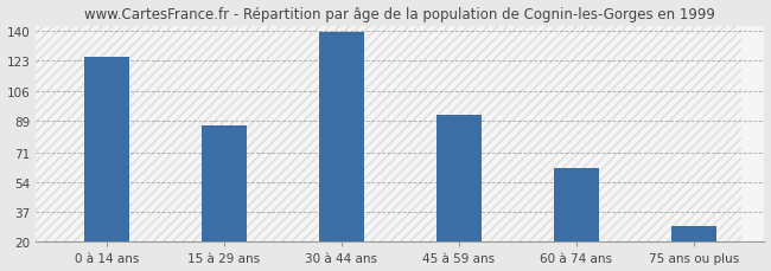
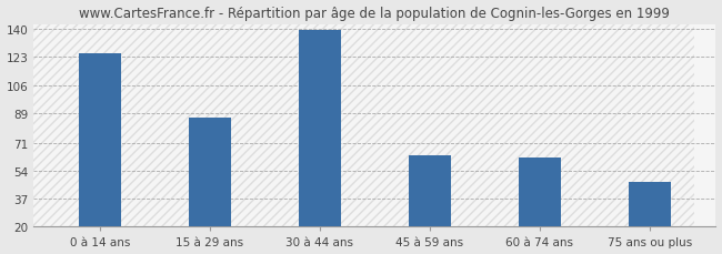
45 à 59 ans: 92 -> 63
75 ans ou plus: 29 -> 47
